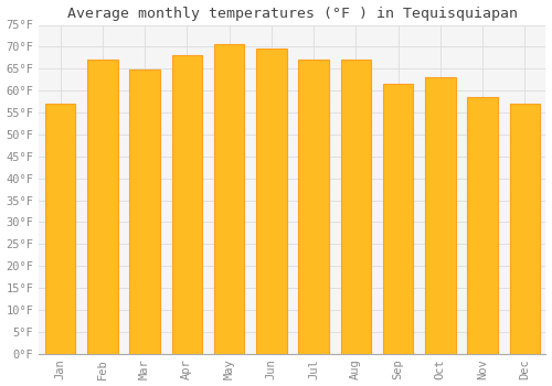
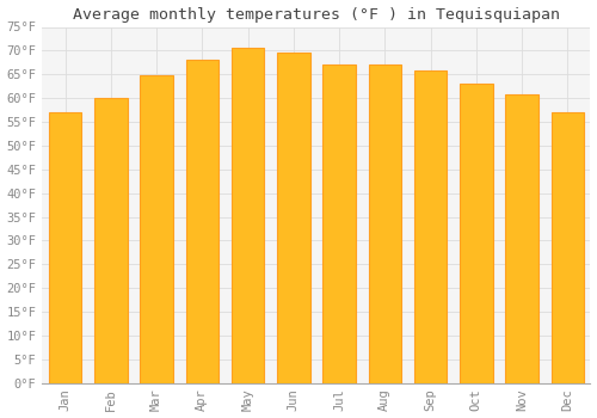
Feb: 67.0°F -> 60.0°F
Sep: 61.5°F -> 65.8°F
Nov: 58.5°F -> 60.8°F
